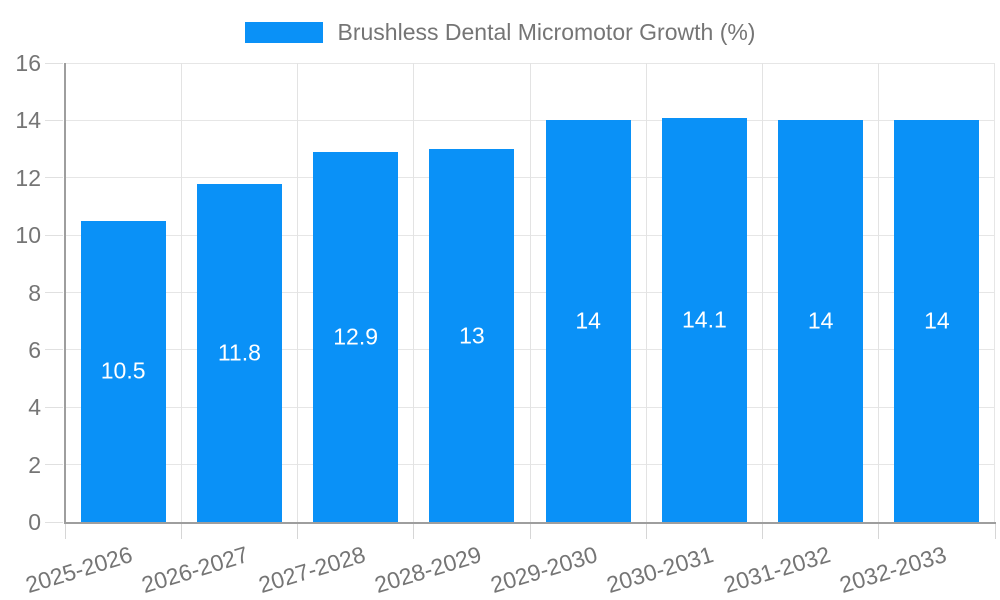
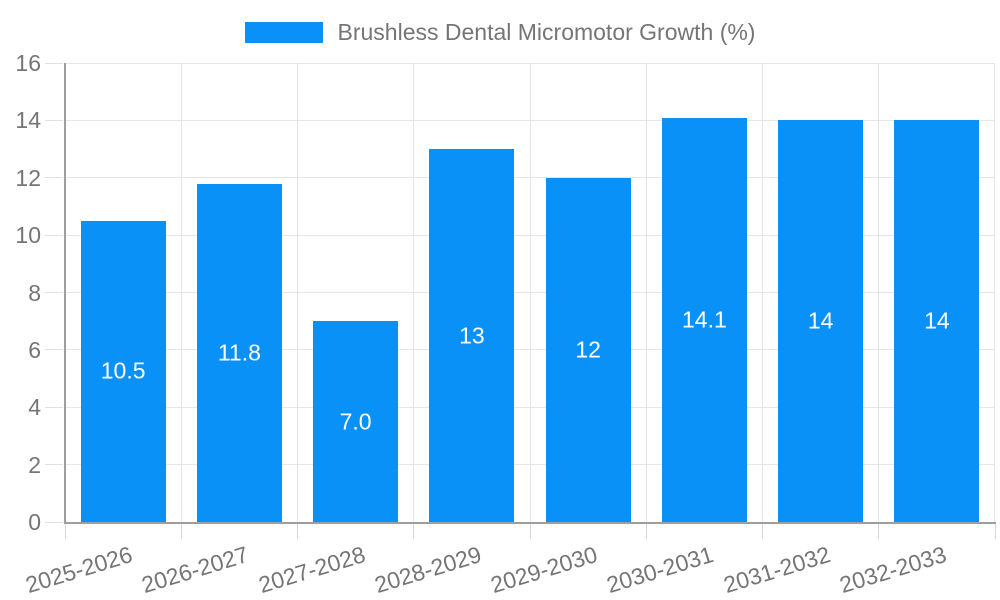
2027-2028: 12.9 -> 7.0
2029-2030: 14 -> 12
